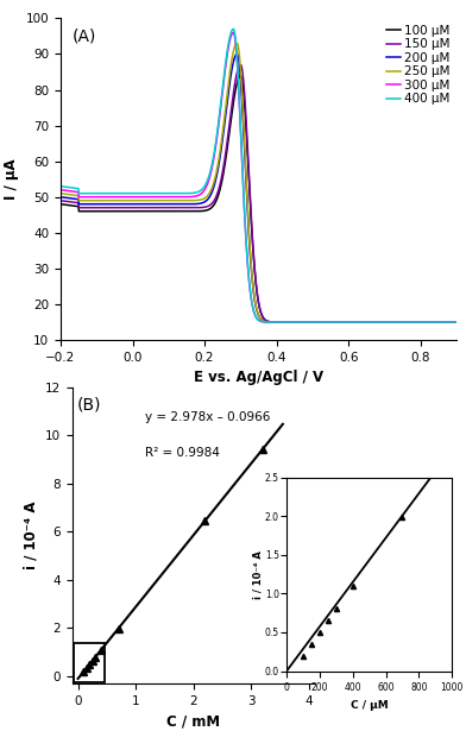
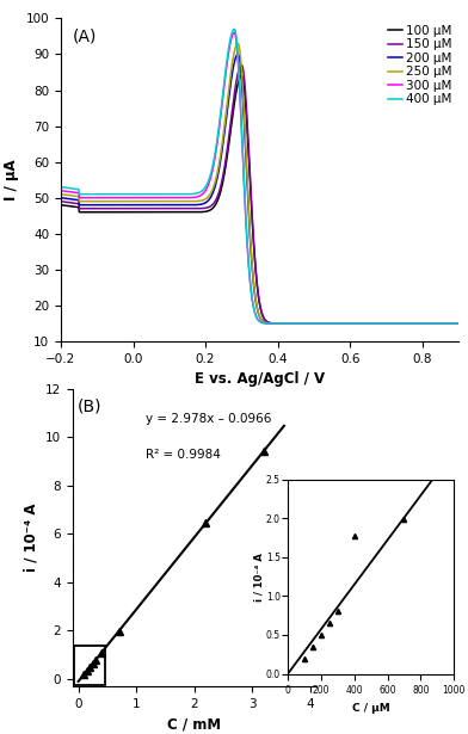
400: 1.10 -> 1.78
